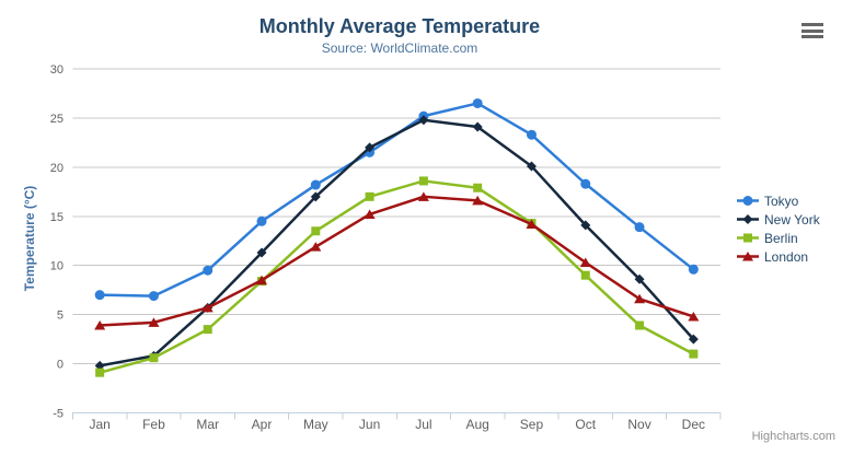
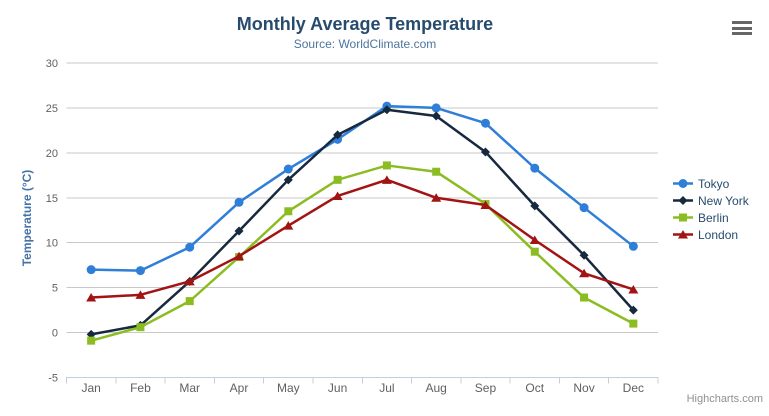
Tokyo/Aug: 26 -> 25
London/Aug: 17 -> 15
